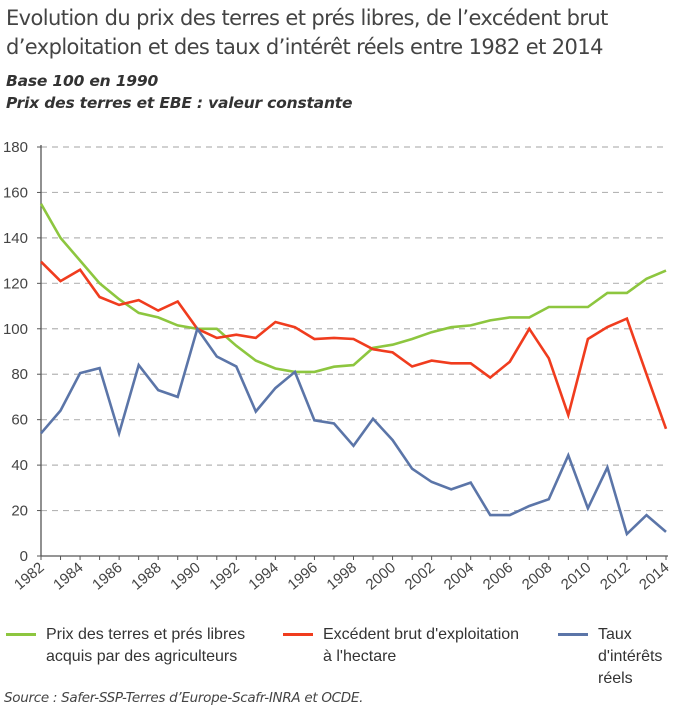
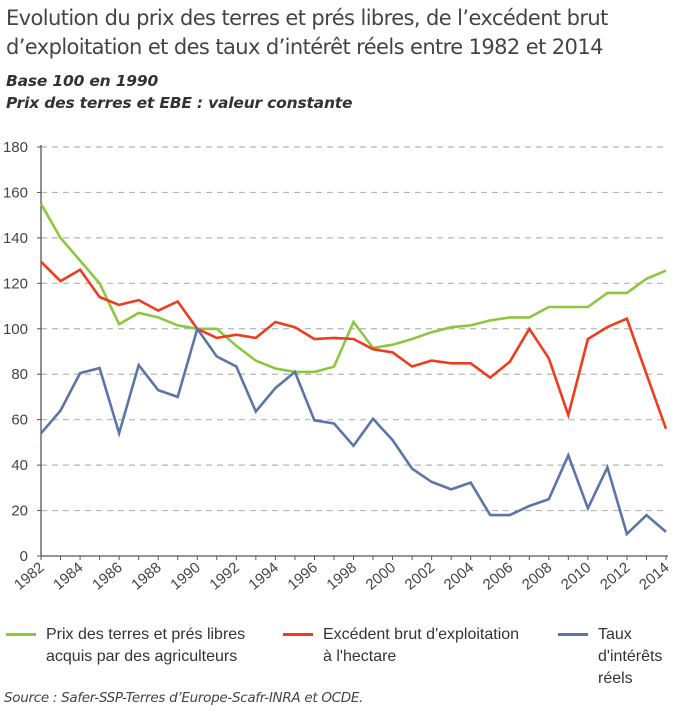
Prix des terres et prés libres acquis par des agriculteurs/1986: 113 -> 102
Prix des terres et prés libres acquis par des agriculteurs/1998: 84 -> 103
